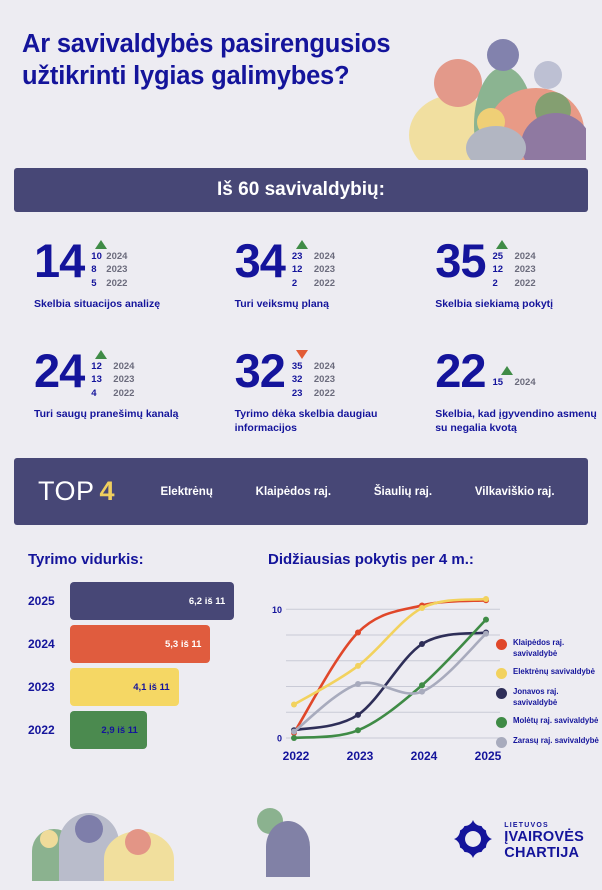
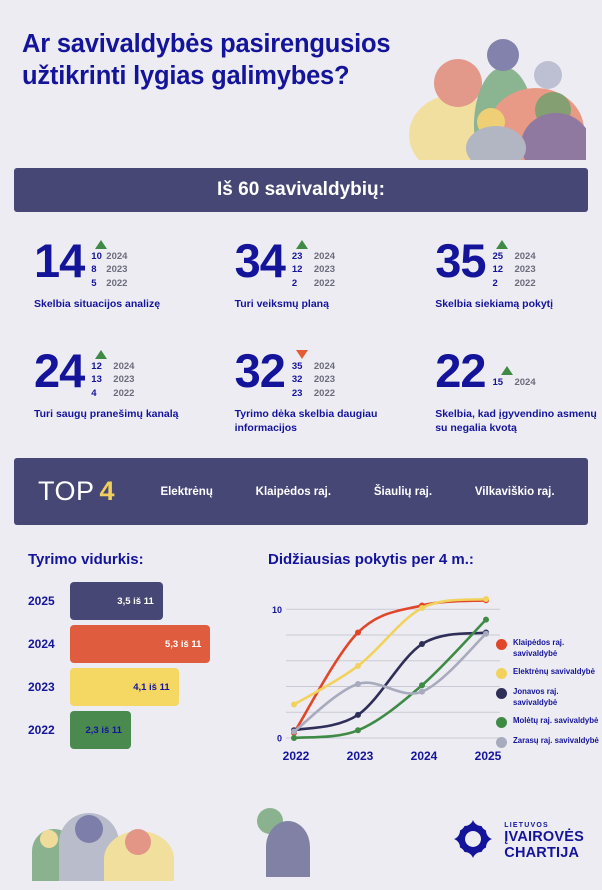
Tyrimo vidurkis:/2025: 6,2 -> 3,5
Tyrimo vidurkis:/2022: 2,9 -> 2,3
